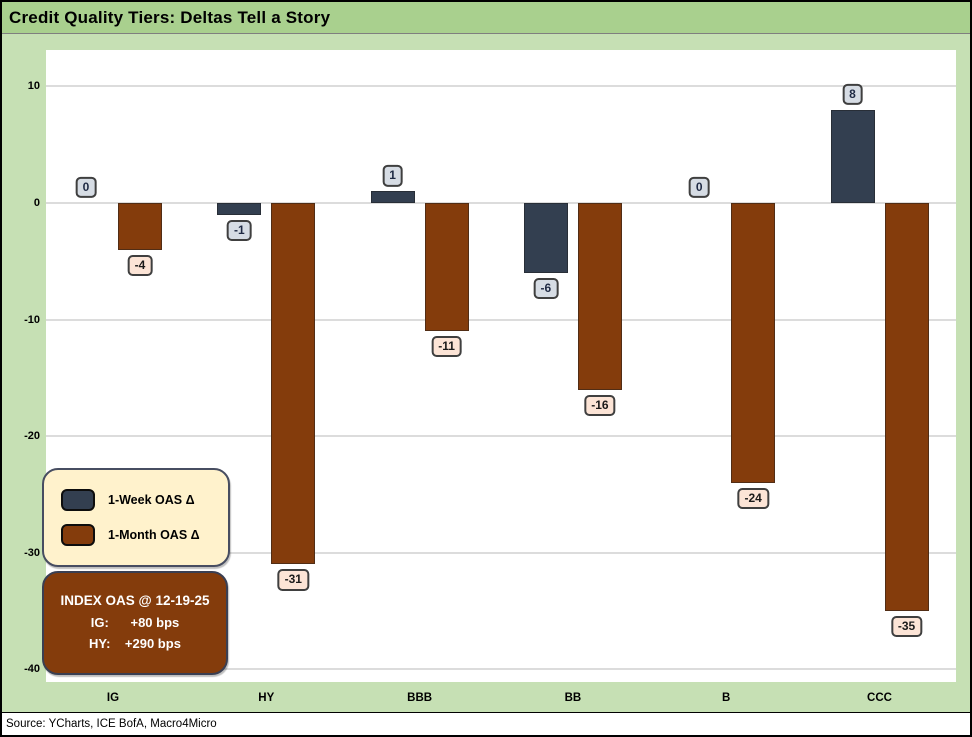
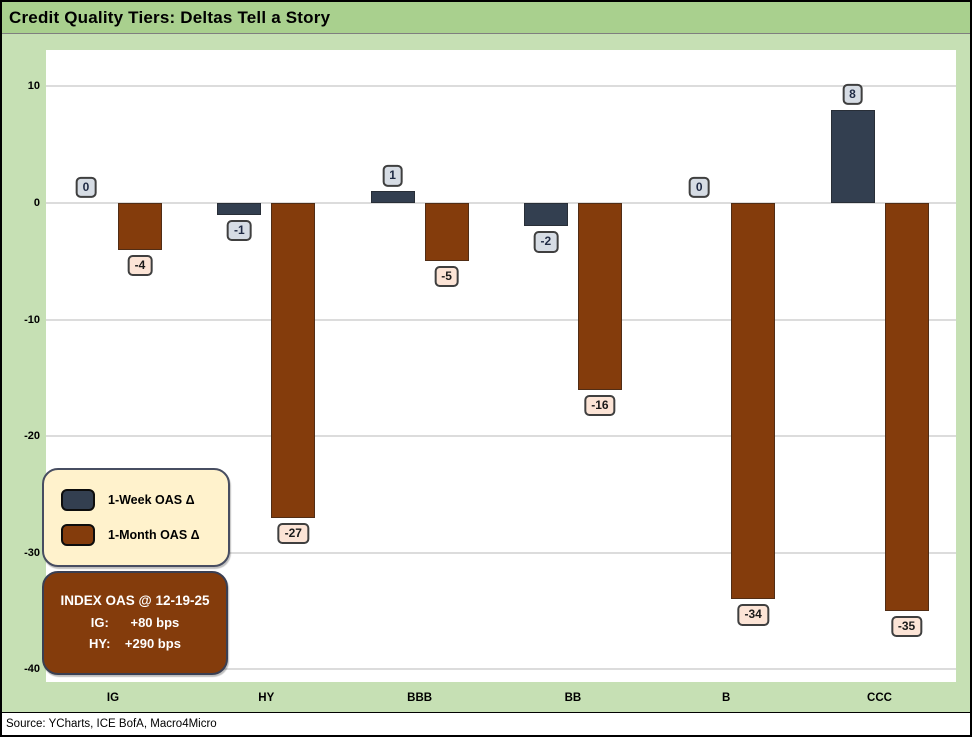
1-Month OAS Δ/HY: -31 -> -27
1-Month OAS Δ/BBB: -11 -> -5
1-Week OAS Δ/BB: -6 -> -2
1-Month OAS Δ/B: -24 -> -34
